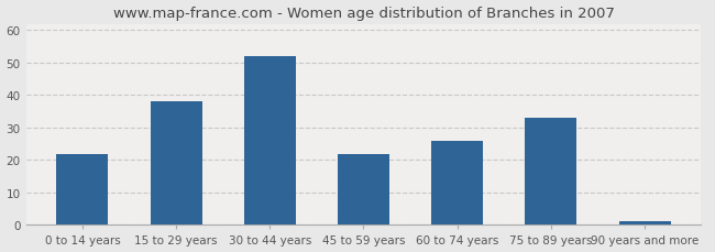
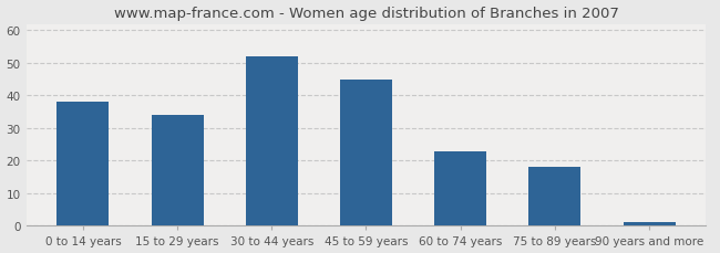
0 to 14 years: 22 -> 38
15 to 29 years: 38 -> 34
45 to 59 years: 22 -> 45
60 to 74 years: 26 -> 23
75 to 89 years: 33 -> 18
